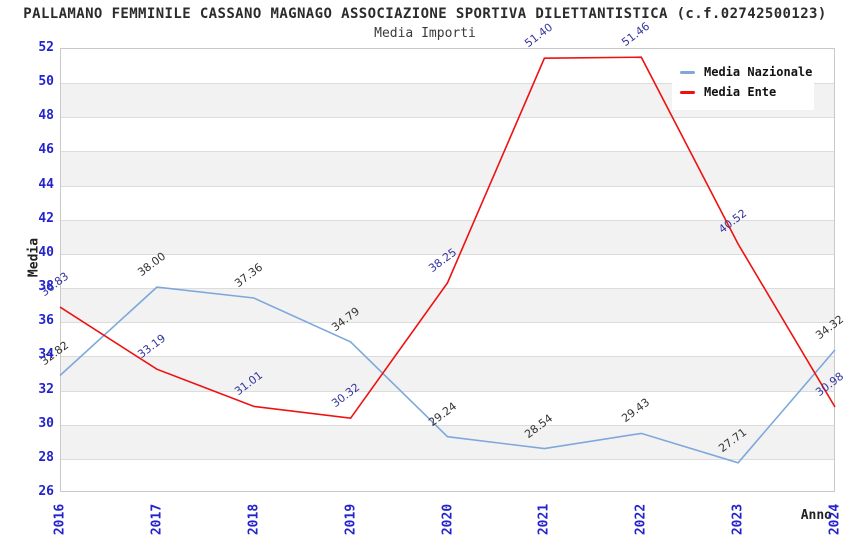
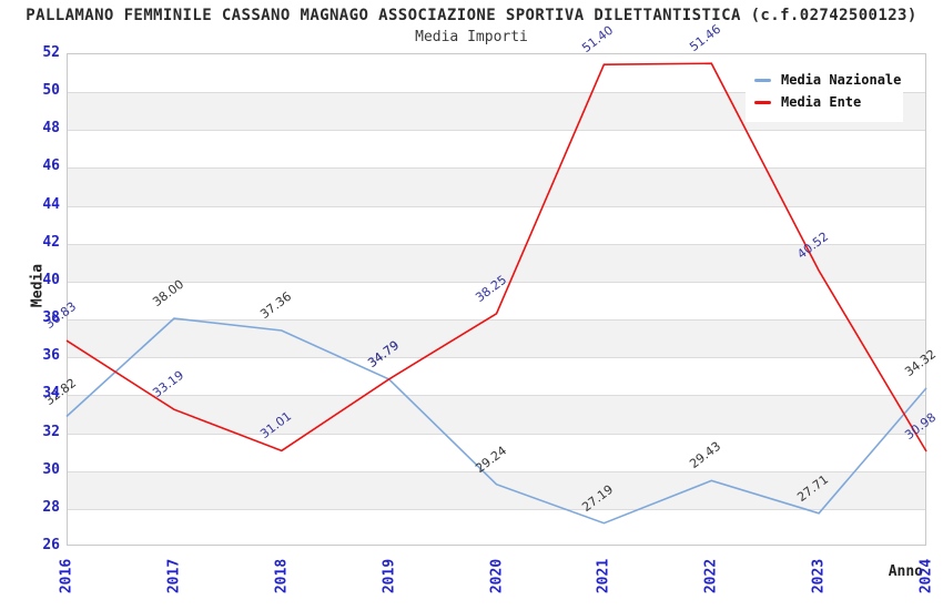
Media Ente/2019: 30.32 -> 34.79
Media Nazionale/2021: 28.54 -> 27.19
